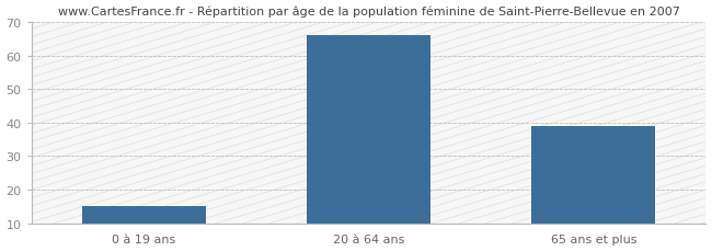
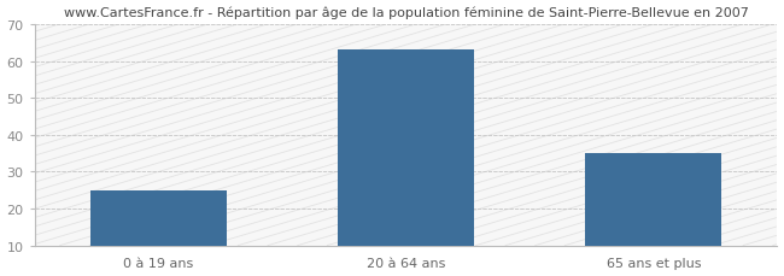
0 à 19 ans: 15 -> 25
20 à 64 ans: 66 -> 63
65 ans et plus: 39 -> 35
